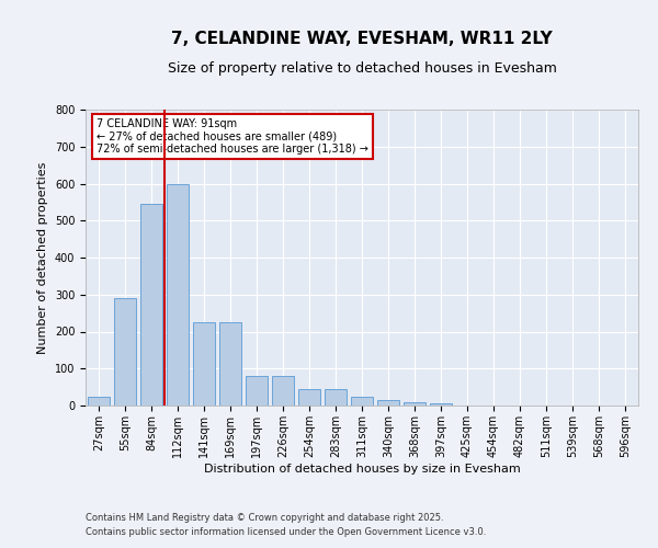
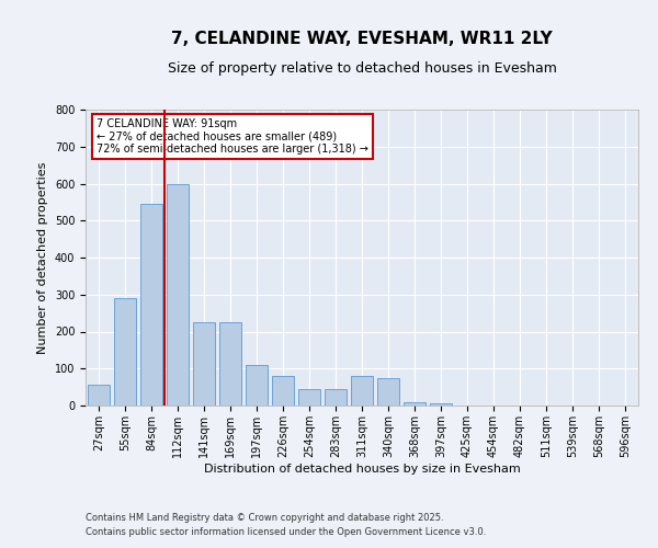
27sqm: 25 -> 55
197sqm: 80 -> 110
311sqm: 25 -> 80
340sqm: 15 -> 75
